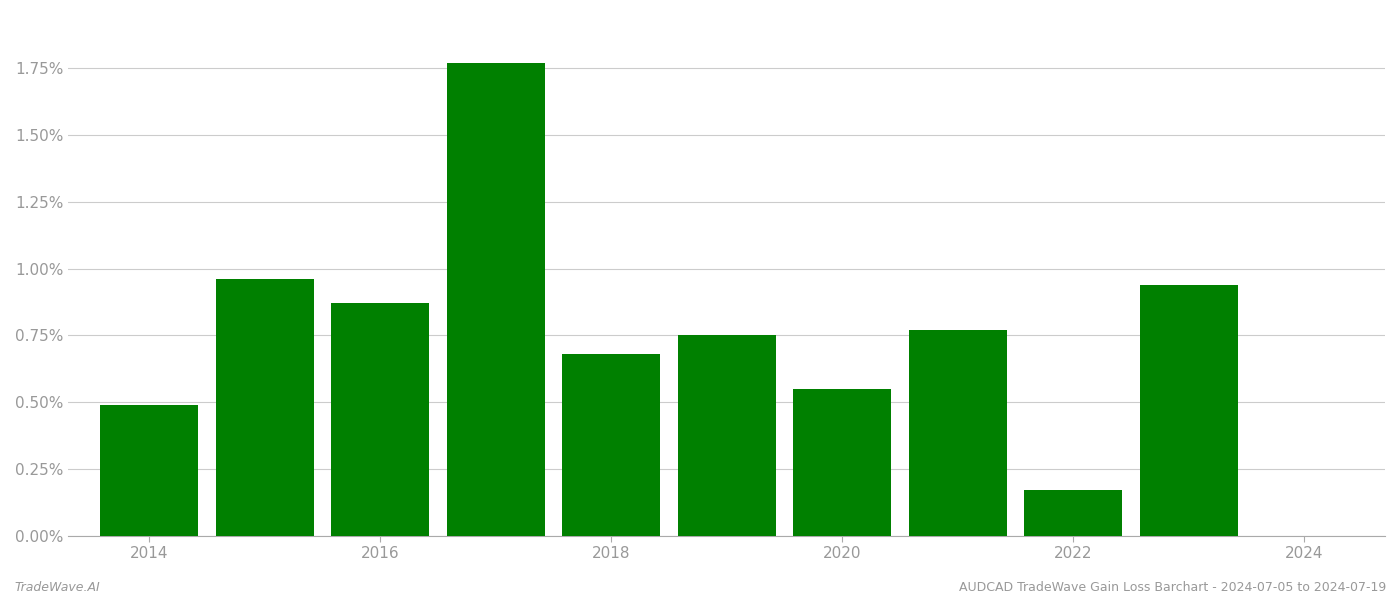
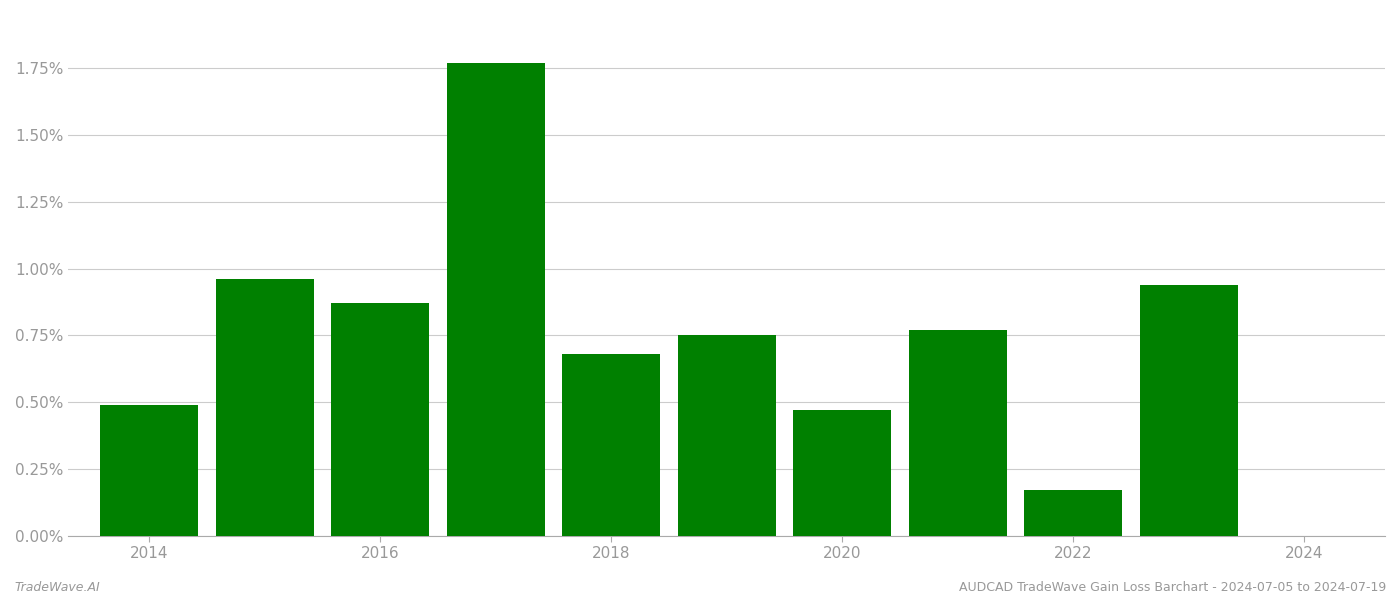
2020: 0.55% -> 0.47%
